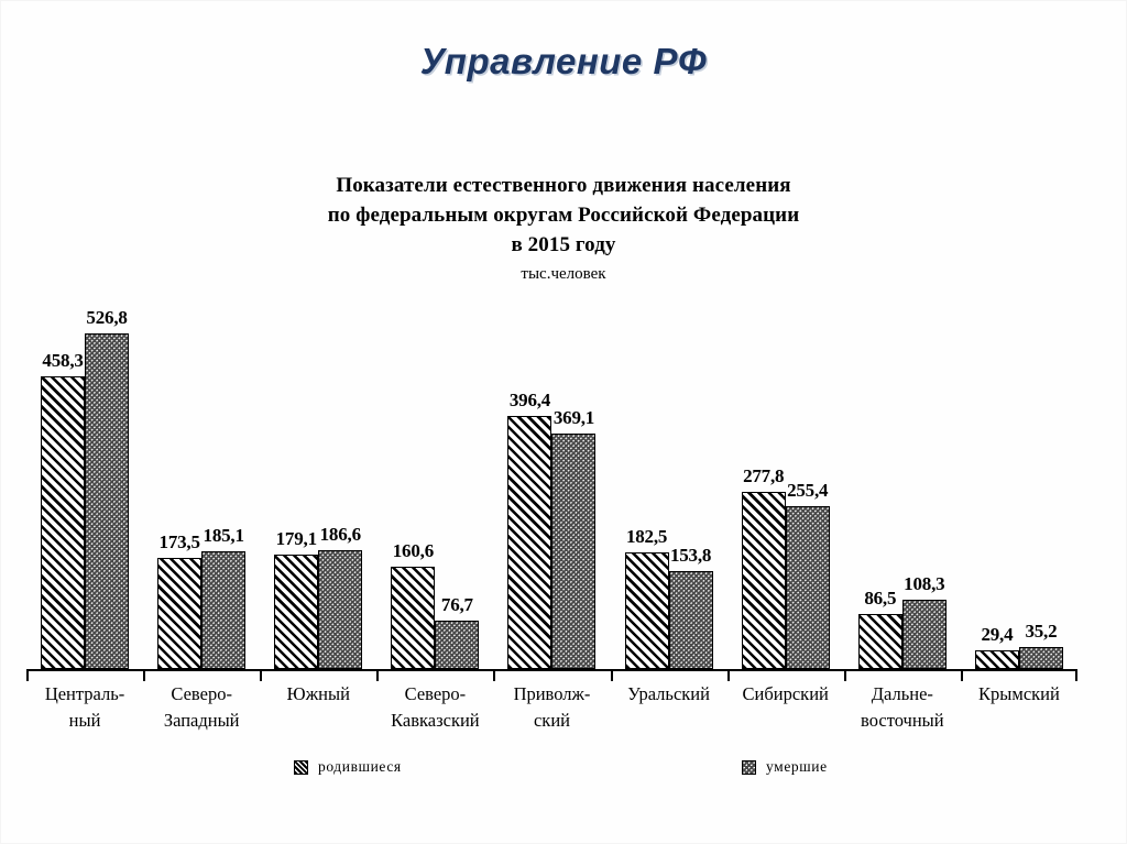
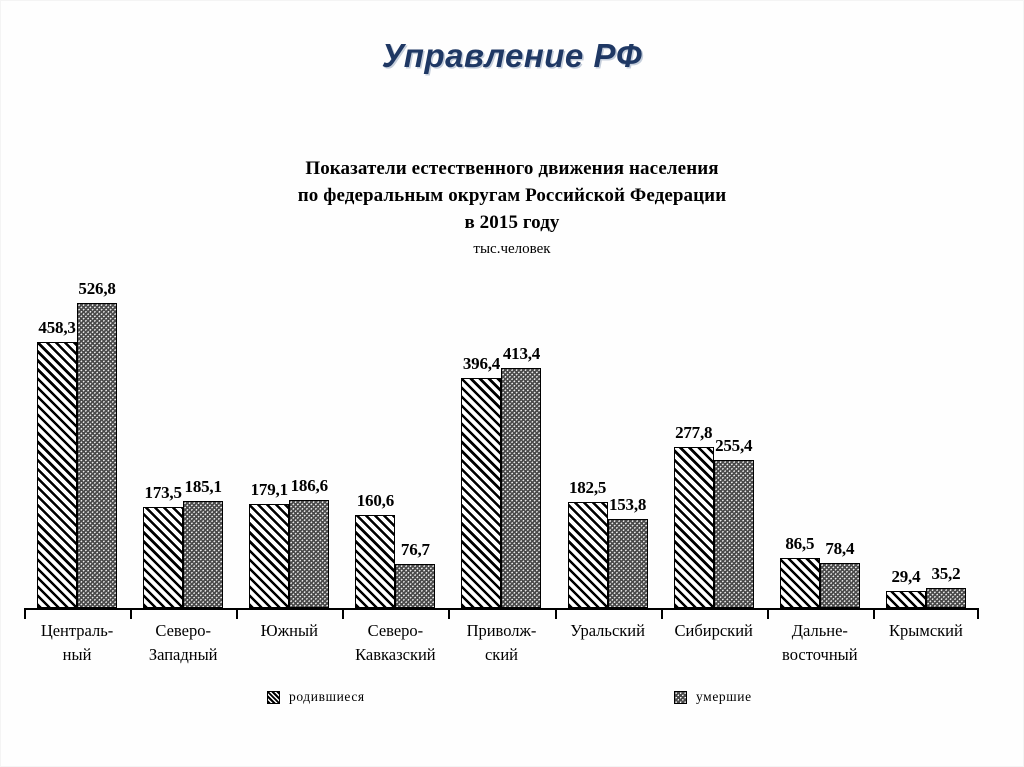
умершие/Приволж-ский: 369,1 -> 413,4
умершие/Дальне-восточный: 108,3 -> 78,4
